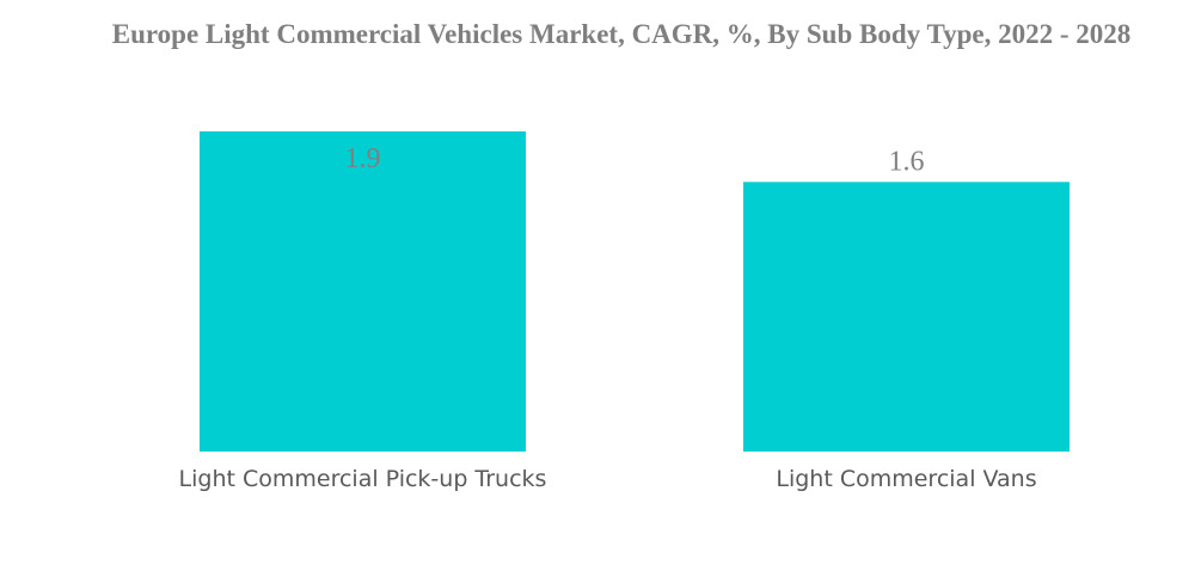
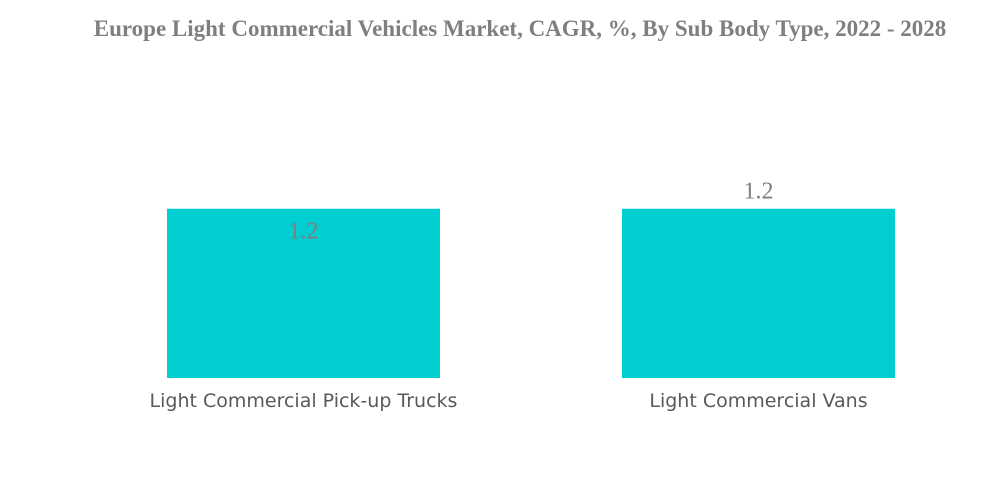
Light Commercial Pick-up Trucks: 1.9 -> 1.2
Light Commercial Vans: 1.6 -> 1.2
